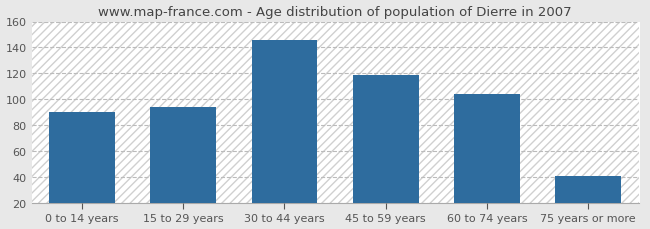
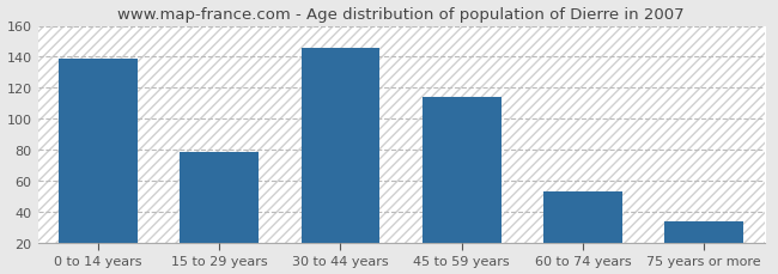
0 to 14 years: 90 -> 139
15 to 29 years: 94 -> 79
45 to 59 years: 119 -> 114
60 to 74 years: 104 -> 53
75 years or more: 41 -> 34
